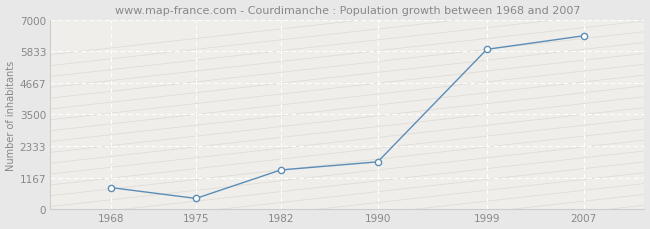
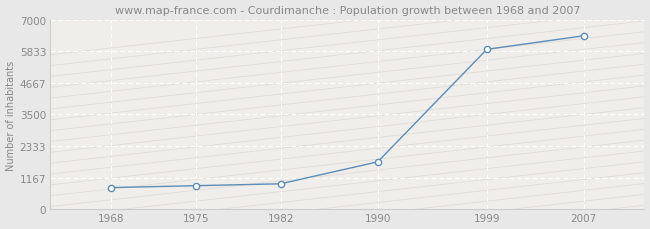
1975: 400 -> 870
1982: 1450 -> 940
